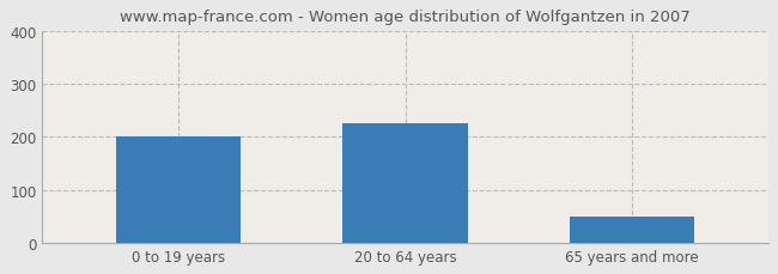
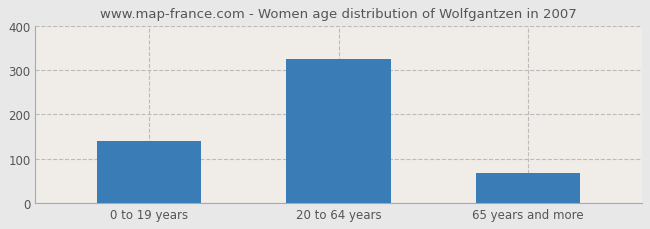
0 to 19 years: 200 -> 140
20 to 64 years: 225 -> 325
65 years and more: 50 -> 68
